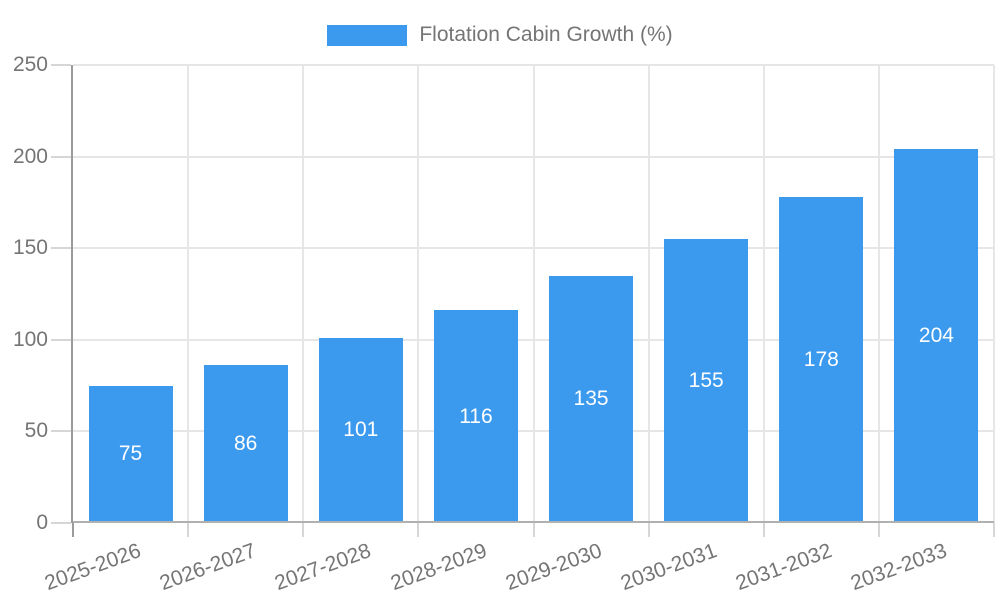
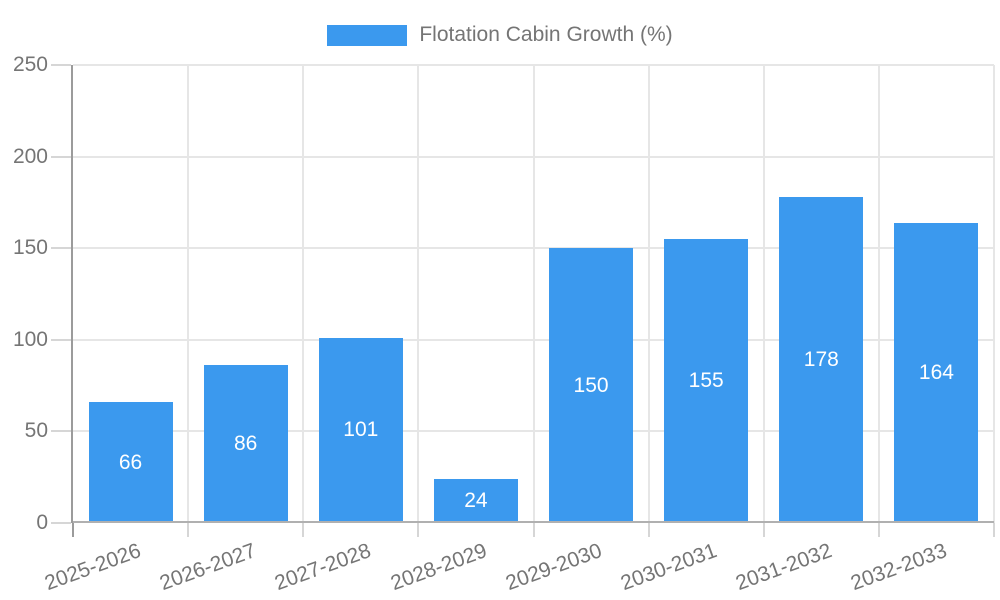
2025-2026: 75 -> 66
2028-2029: 116 -> 24
2029-2030: 135 -> 150
2032-2033: 204 -> 164
